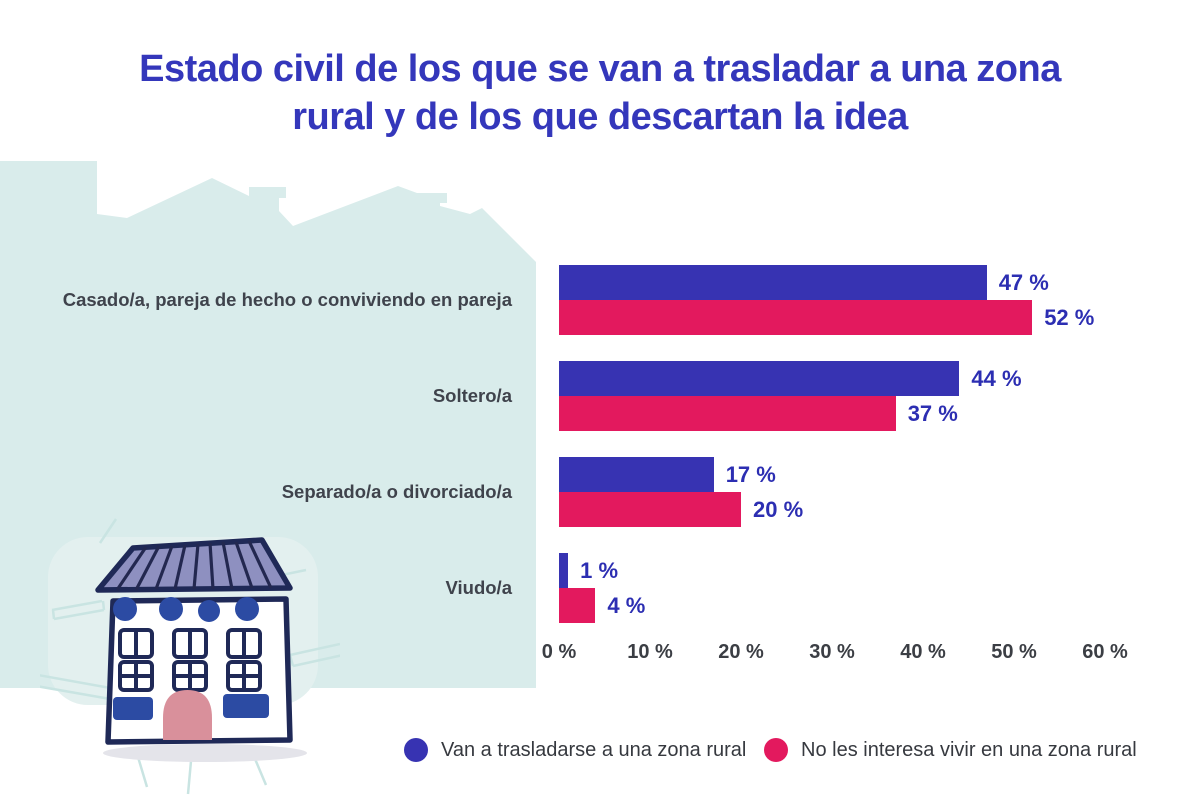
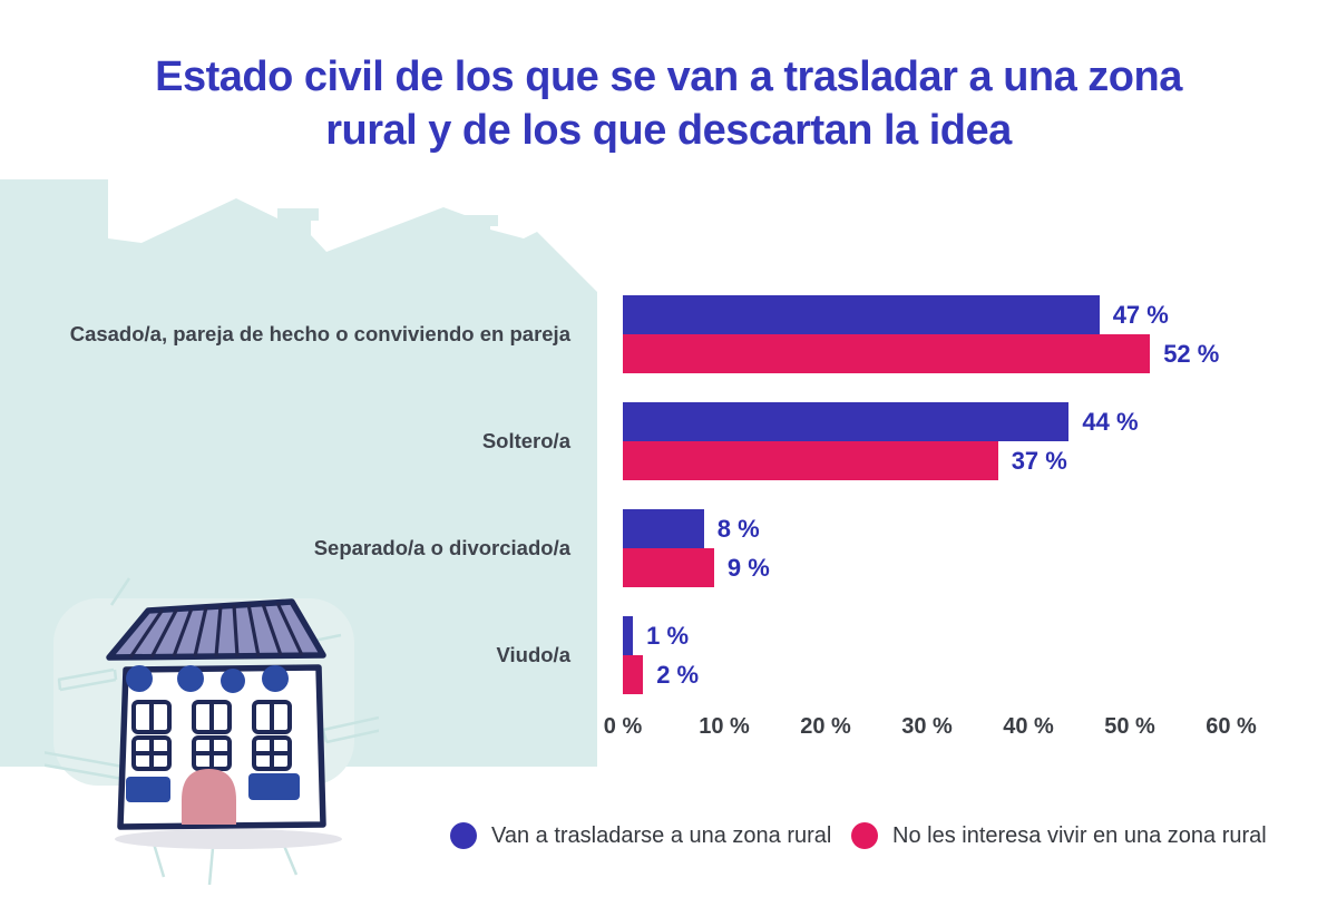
Van a trasladarse a una zona rural/Separado/a o divorciado/a: 17 -> 8
No les interesa vivir en una zona rural/Separado/a o divorciado/a: 20 -> 9
No les interesa vivir en una zona rural/Viudo/a: 4 -> 2
